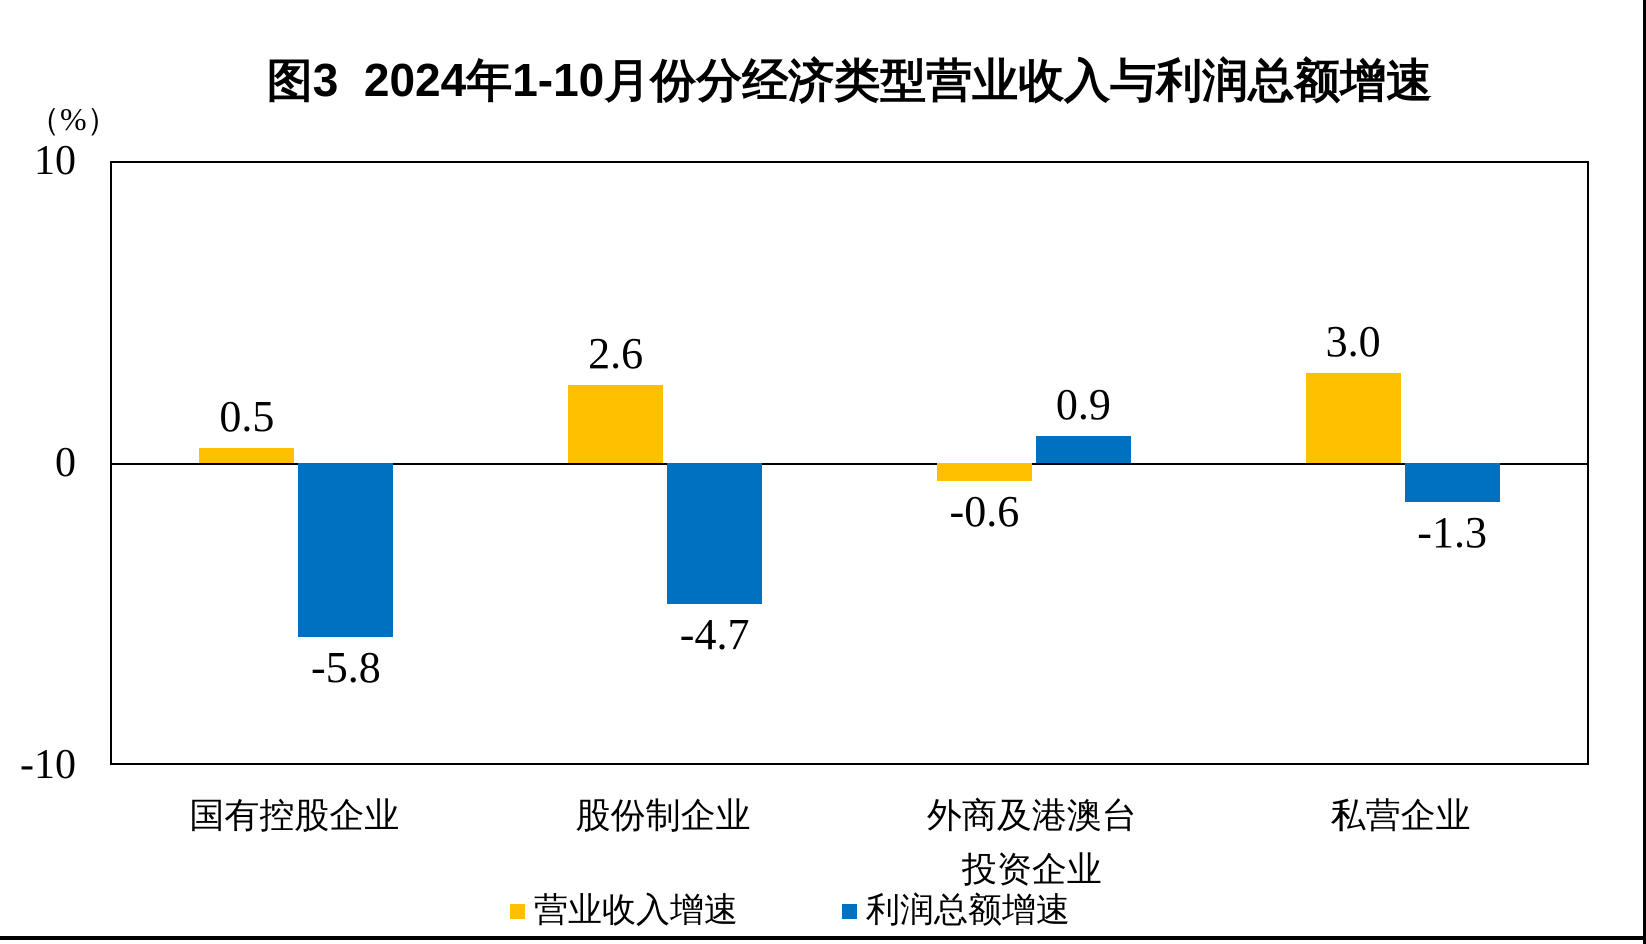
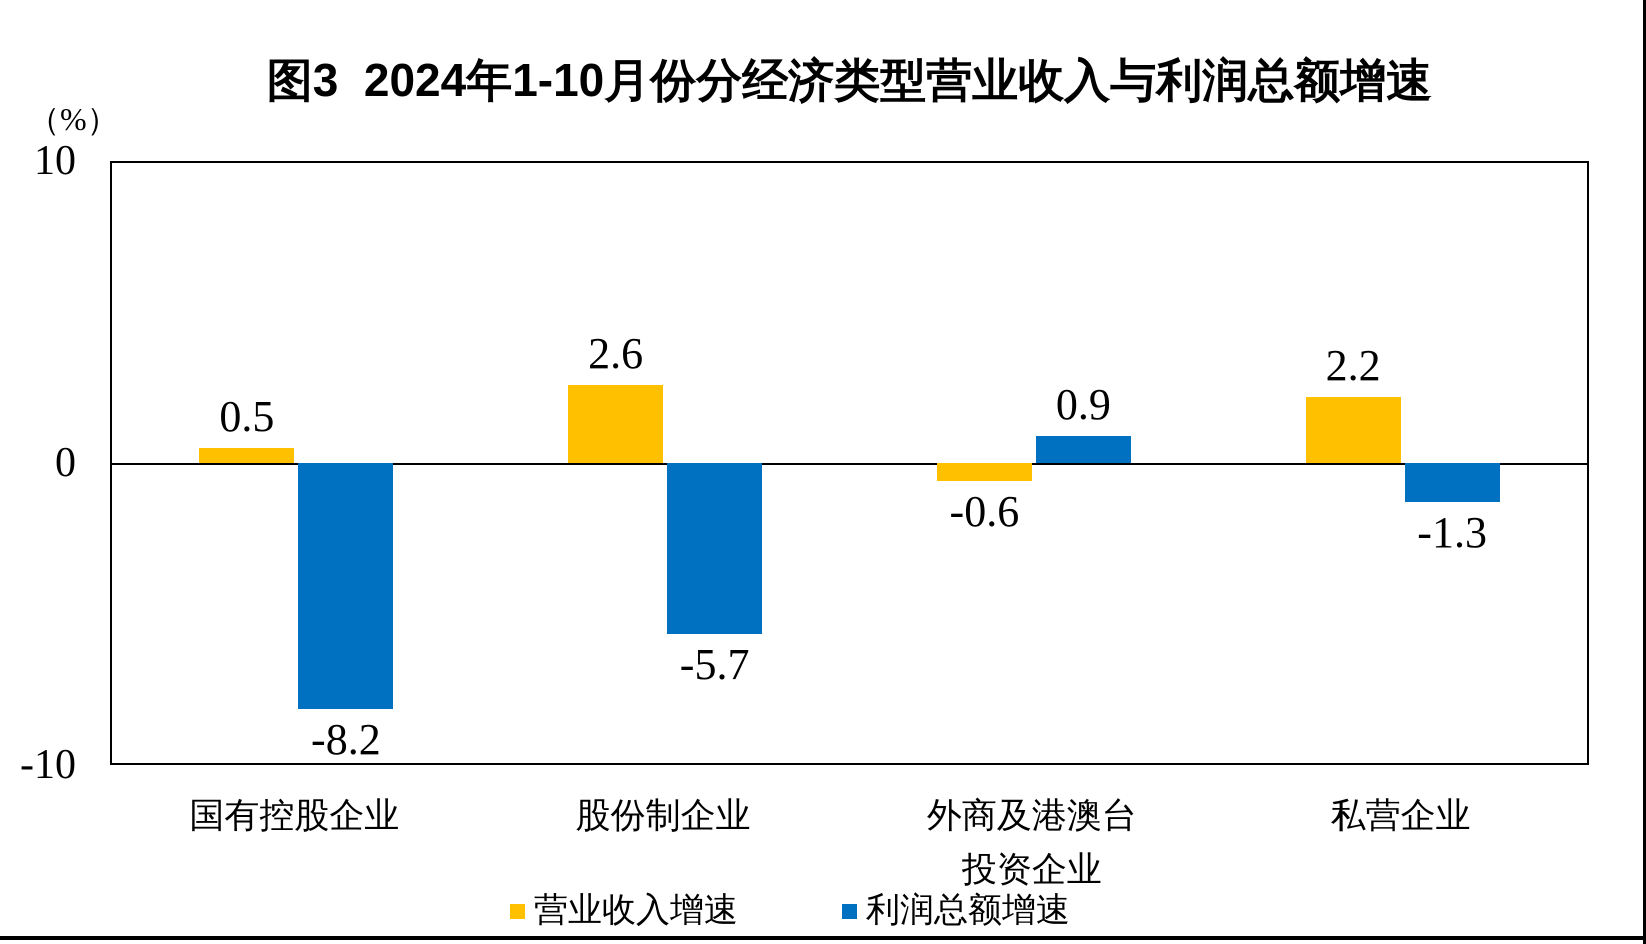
利润总额增速/国有控股企业: -5.8 -> -8.2
利润总额增速/股份制企业: -4.7 -> -5.7
营业收入增速/私营企业: 3.0 -> 2.2
